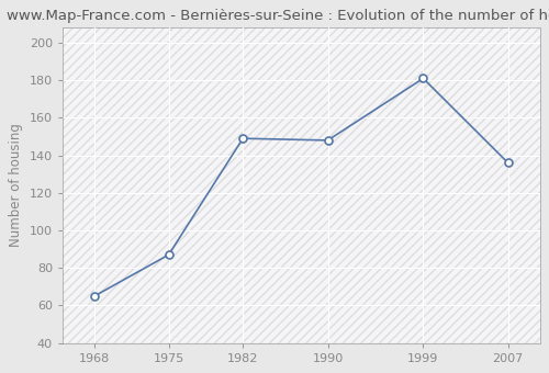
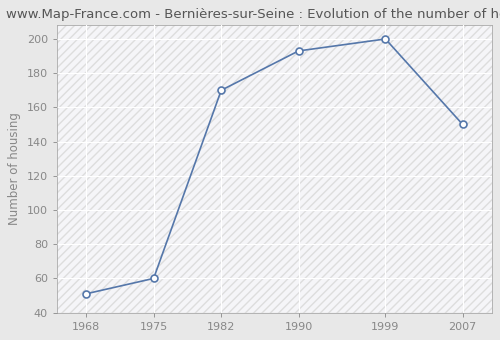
1968: 65 -> 51
1975: 87 -> 60
1982: 149 -> 170
1990: 148 -> 193
1999: 181 -> 200
2007: 136 -> 150
